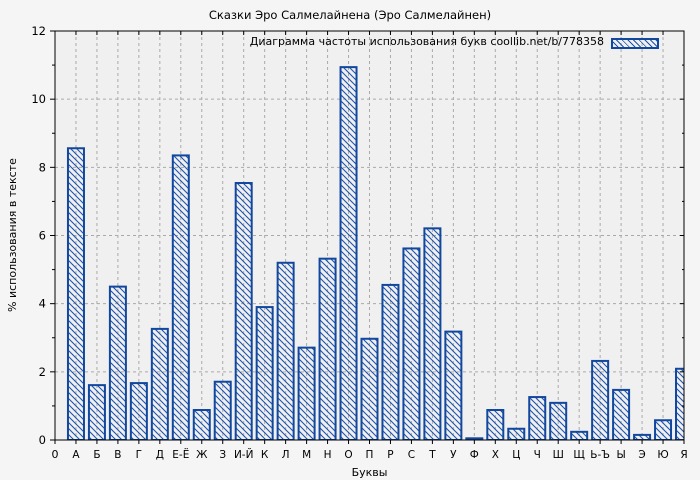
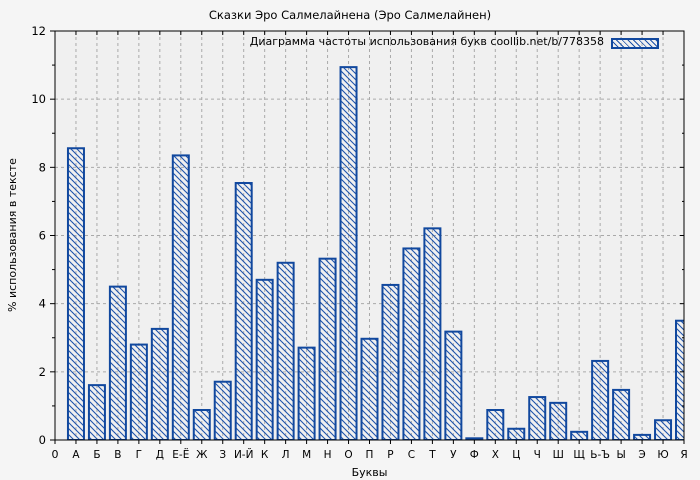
Г: 1.7 -> 2.8
К: 3.9 -> 4.7
Я: 2.1 -> 3.5
